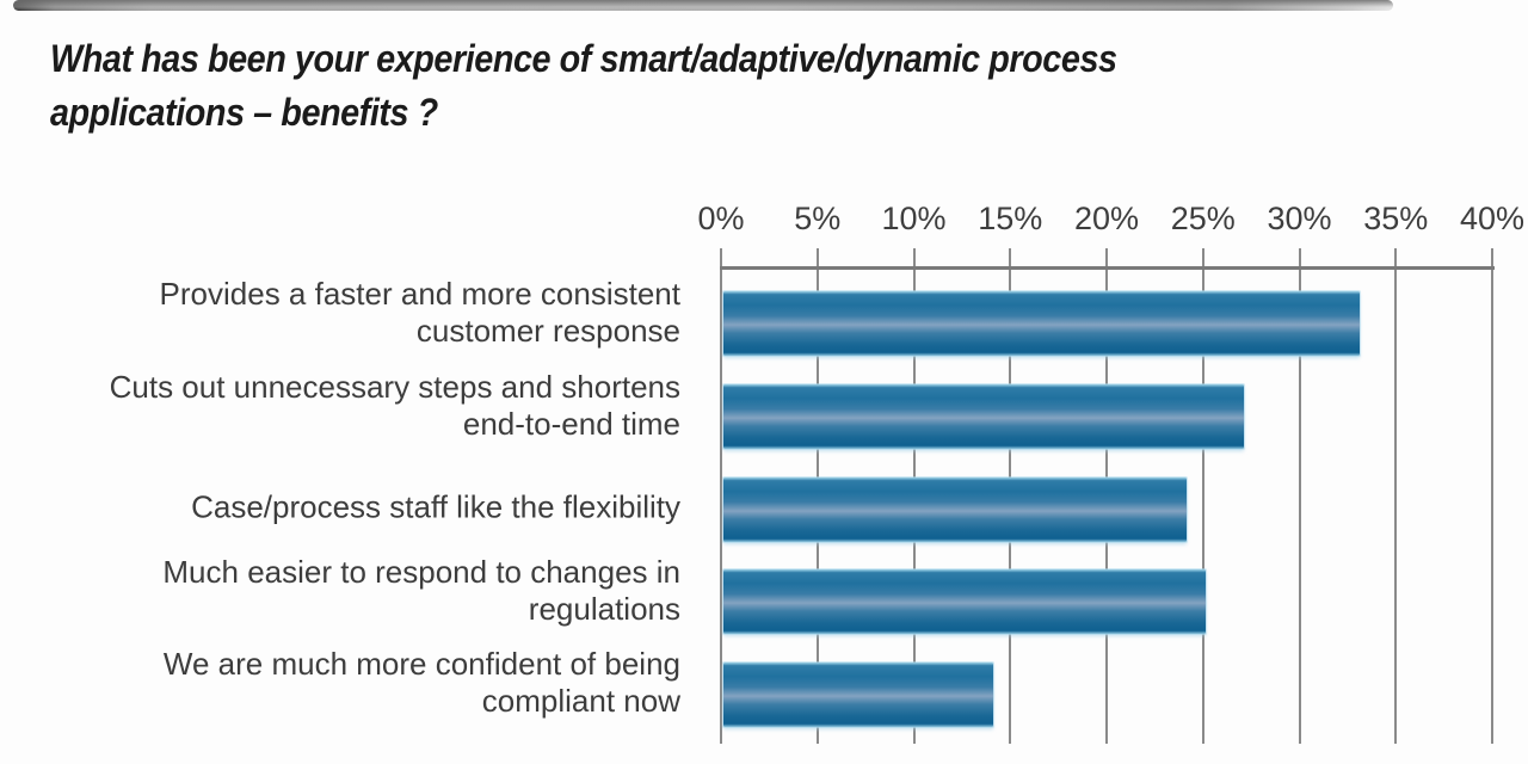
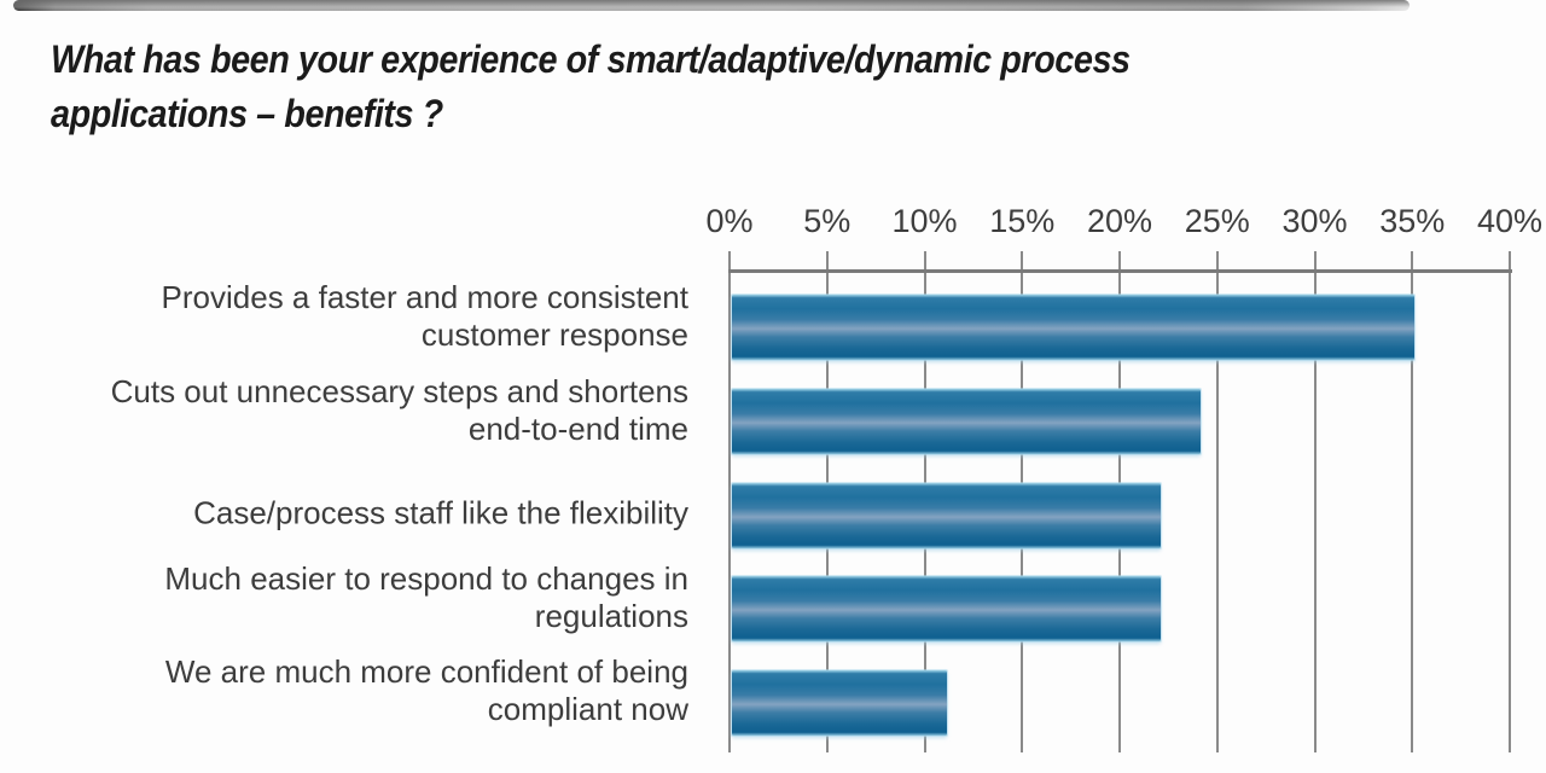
Provides a faster and more consistent customer response: 33% -> 35%
Cuts out unnecessary steps and shortens end-to-end time: 27% -> 24%
Case/process staff like the flexibility: 24% -> 22%
Much easier to respond to changes in regulations: 25% -> 22%
We are much more confident of being compliant now: 14% -> 11%
